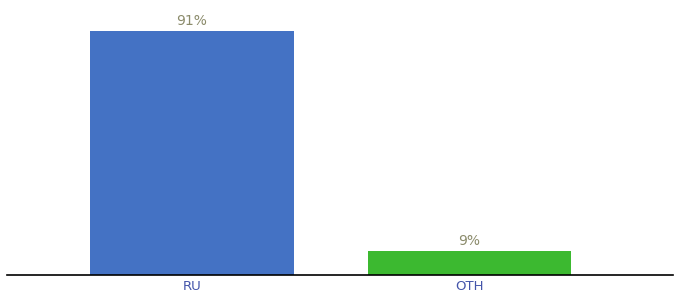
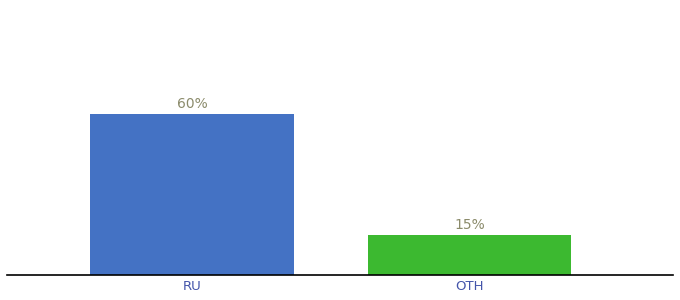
RU: 91% -> 60%
OTH: 9% -> 15%
